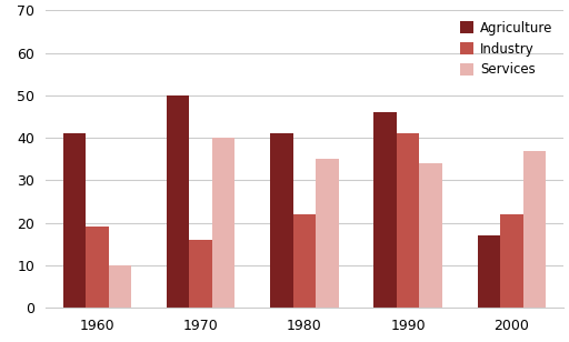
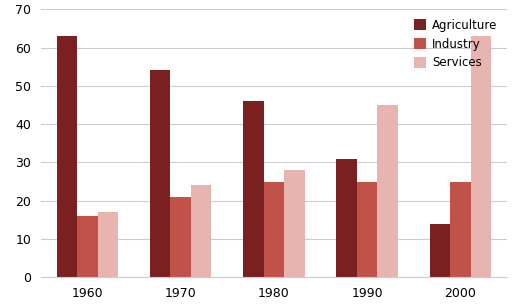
Agriculture/1960: 41 -> 63
Industry/1960: 19 -> 16
Services/1960: 10 -> 17
Agriculture/1970: 50 -> 54
Industry/1970: 16 -> 21
Services/1970: 40 -> 24
Agriculture/1980: 41 -> 46
Industry/1980: 22 -> 25
Services/1980: 35 -> 28
Agriculture/1990: 46 -> 31
Industry/1990: 41 -> 25
Services/1990: 34 -> 45
Agriculture/2000: 17 -> 14
Industry/2000: 22 -> 25
Services/2000: 37 -> 63
